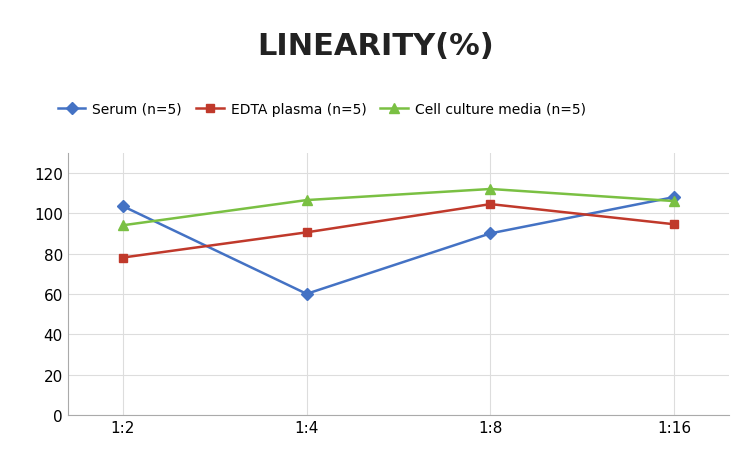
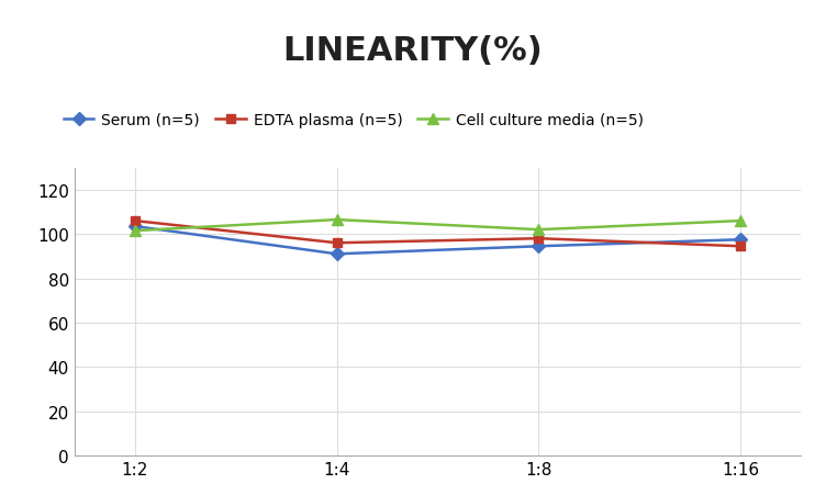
EDTA plasma (n=5)/1:2: 78.0 -> 106.0
Cell culture media (n=5)/1:2: 94.0 -> 101.5
Serum (n=5)/1:4: 60.0 -> 91.0
EDTA plasma (n=5)/1:4: 90.5 -> 96.0
Serum (n=5)/1:8: 90.0 -> 94.5
EDTA plasma (n=5)/1:8: 104.5 -> 98.0
Cell culture media (n=5)/1:8: 112.0 -> 102.0
Serum (n=5)/1:16: 108.0 -> 97.5
